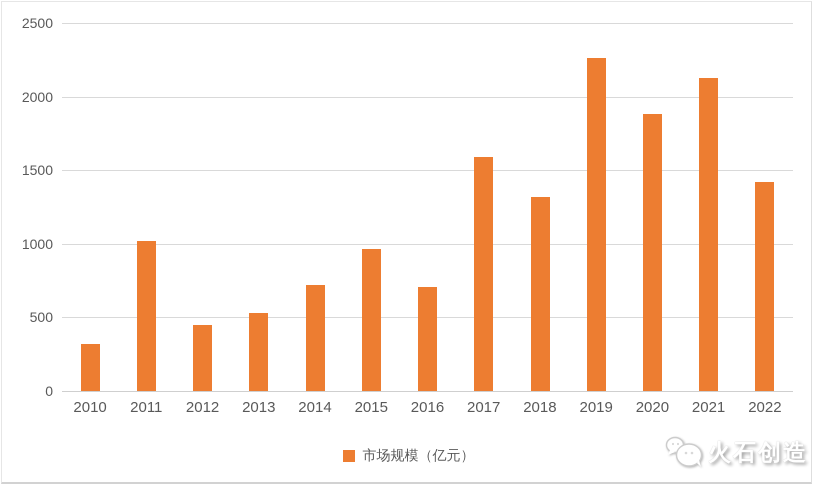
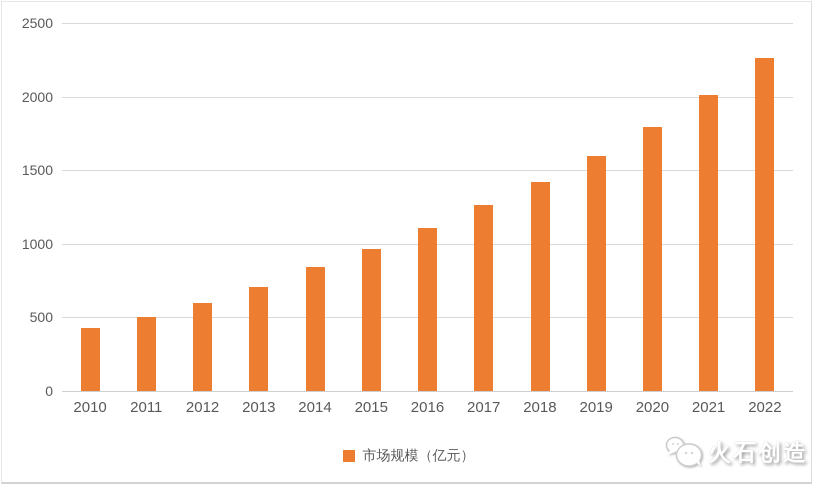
2010: 320 -> 430
2011: 1020 -> 500
2012: 450 -> 600
2013: 530 -> 710
2014: 720 -> 840
2016: 710 -> 1110
2017: 1590 -> 1260
2018: 1320 -> 1420
2019: 2260 -> 1600
2020: 1880 -> 1800
2021: 2130 -> 2010
2022: 1420 -> 2260
